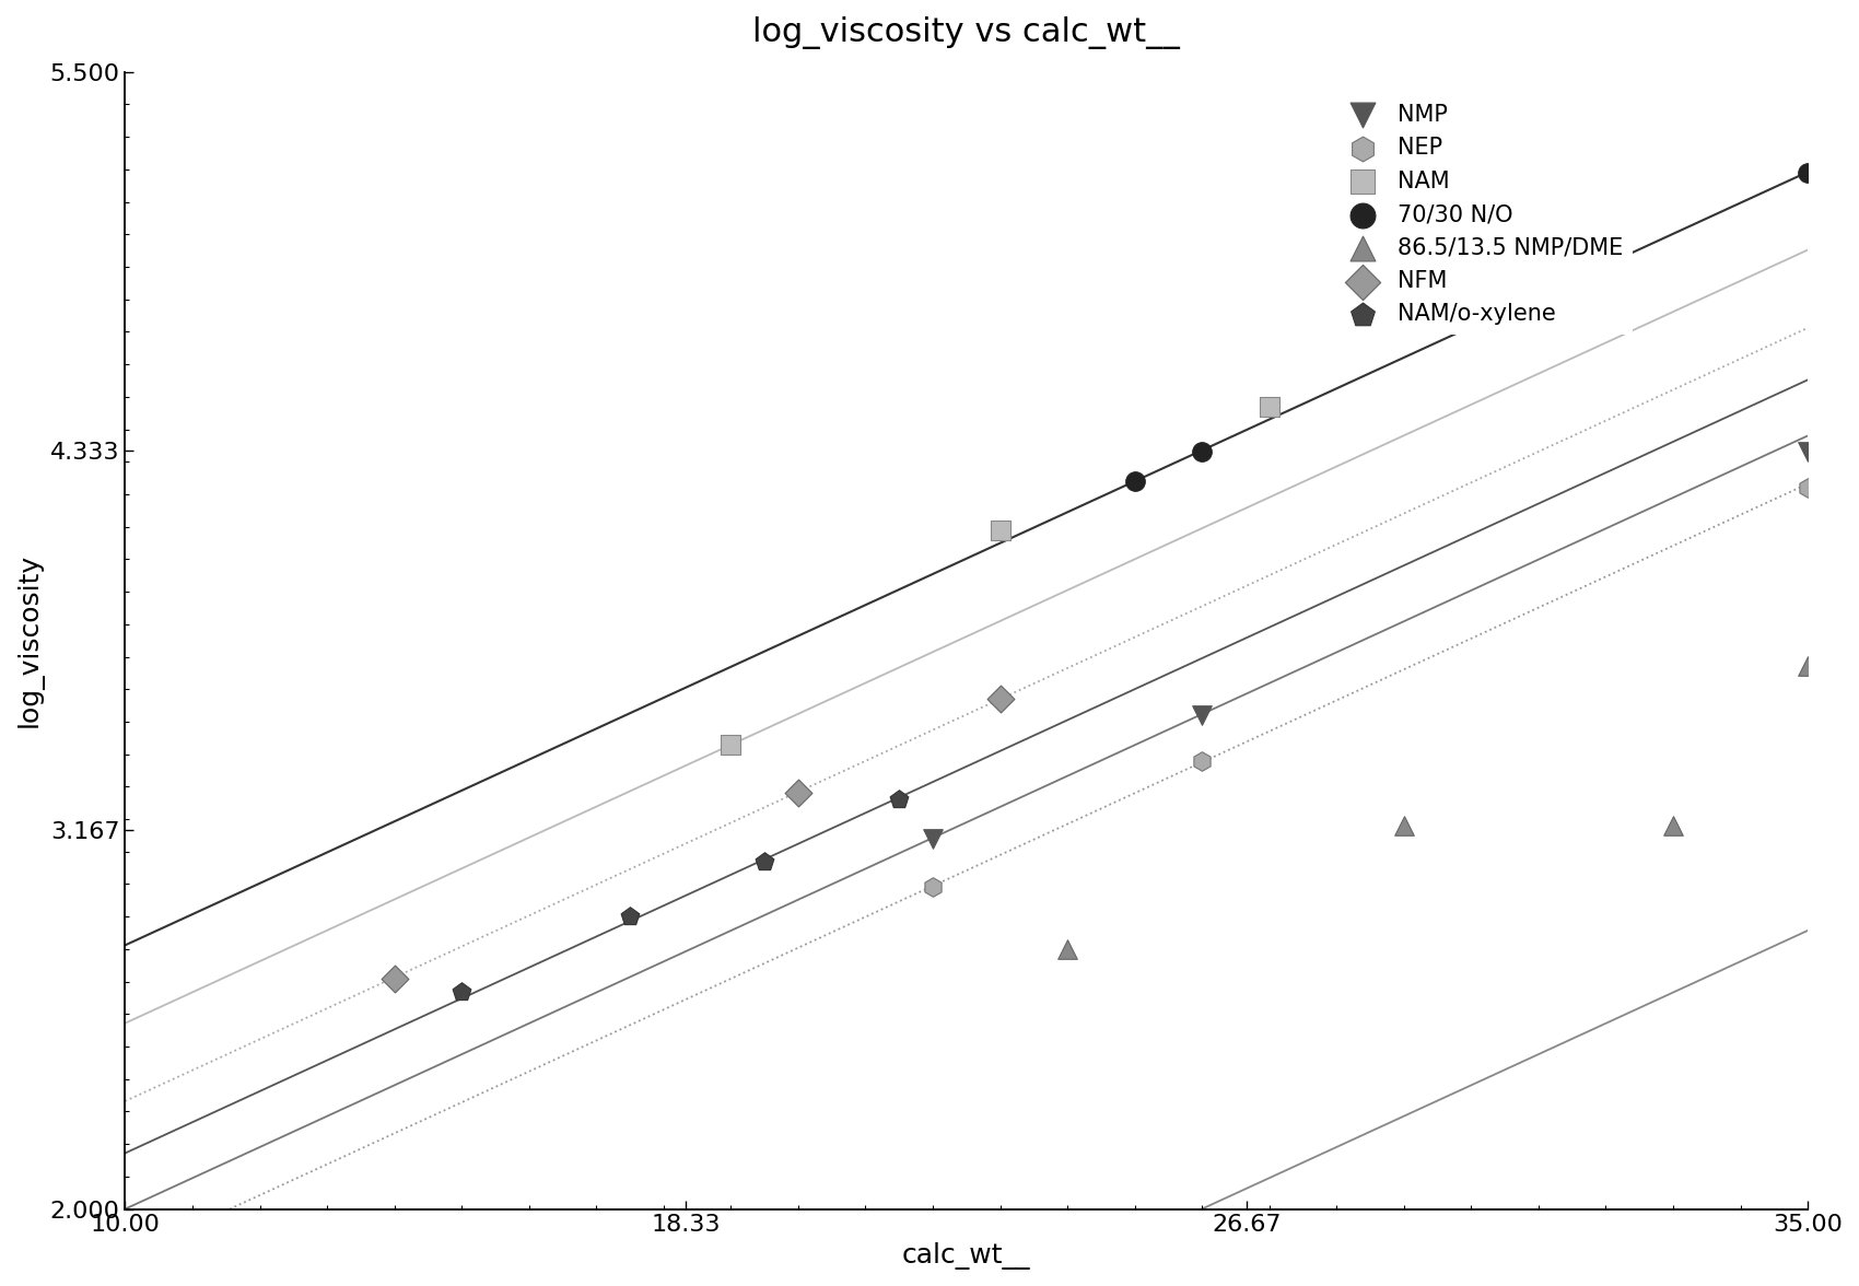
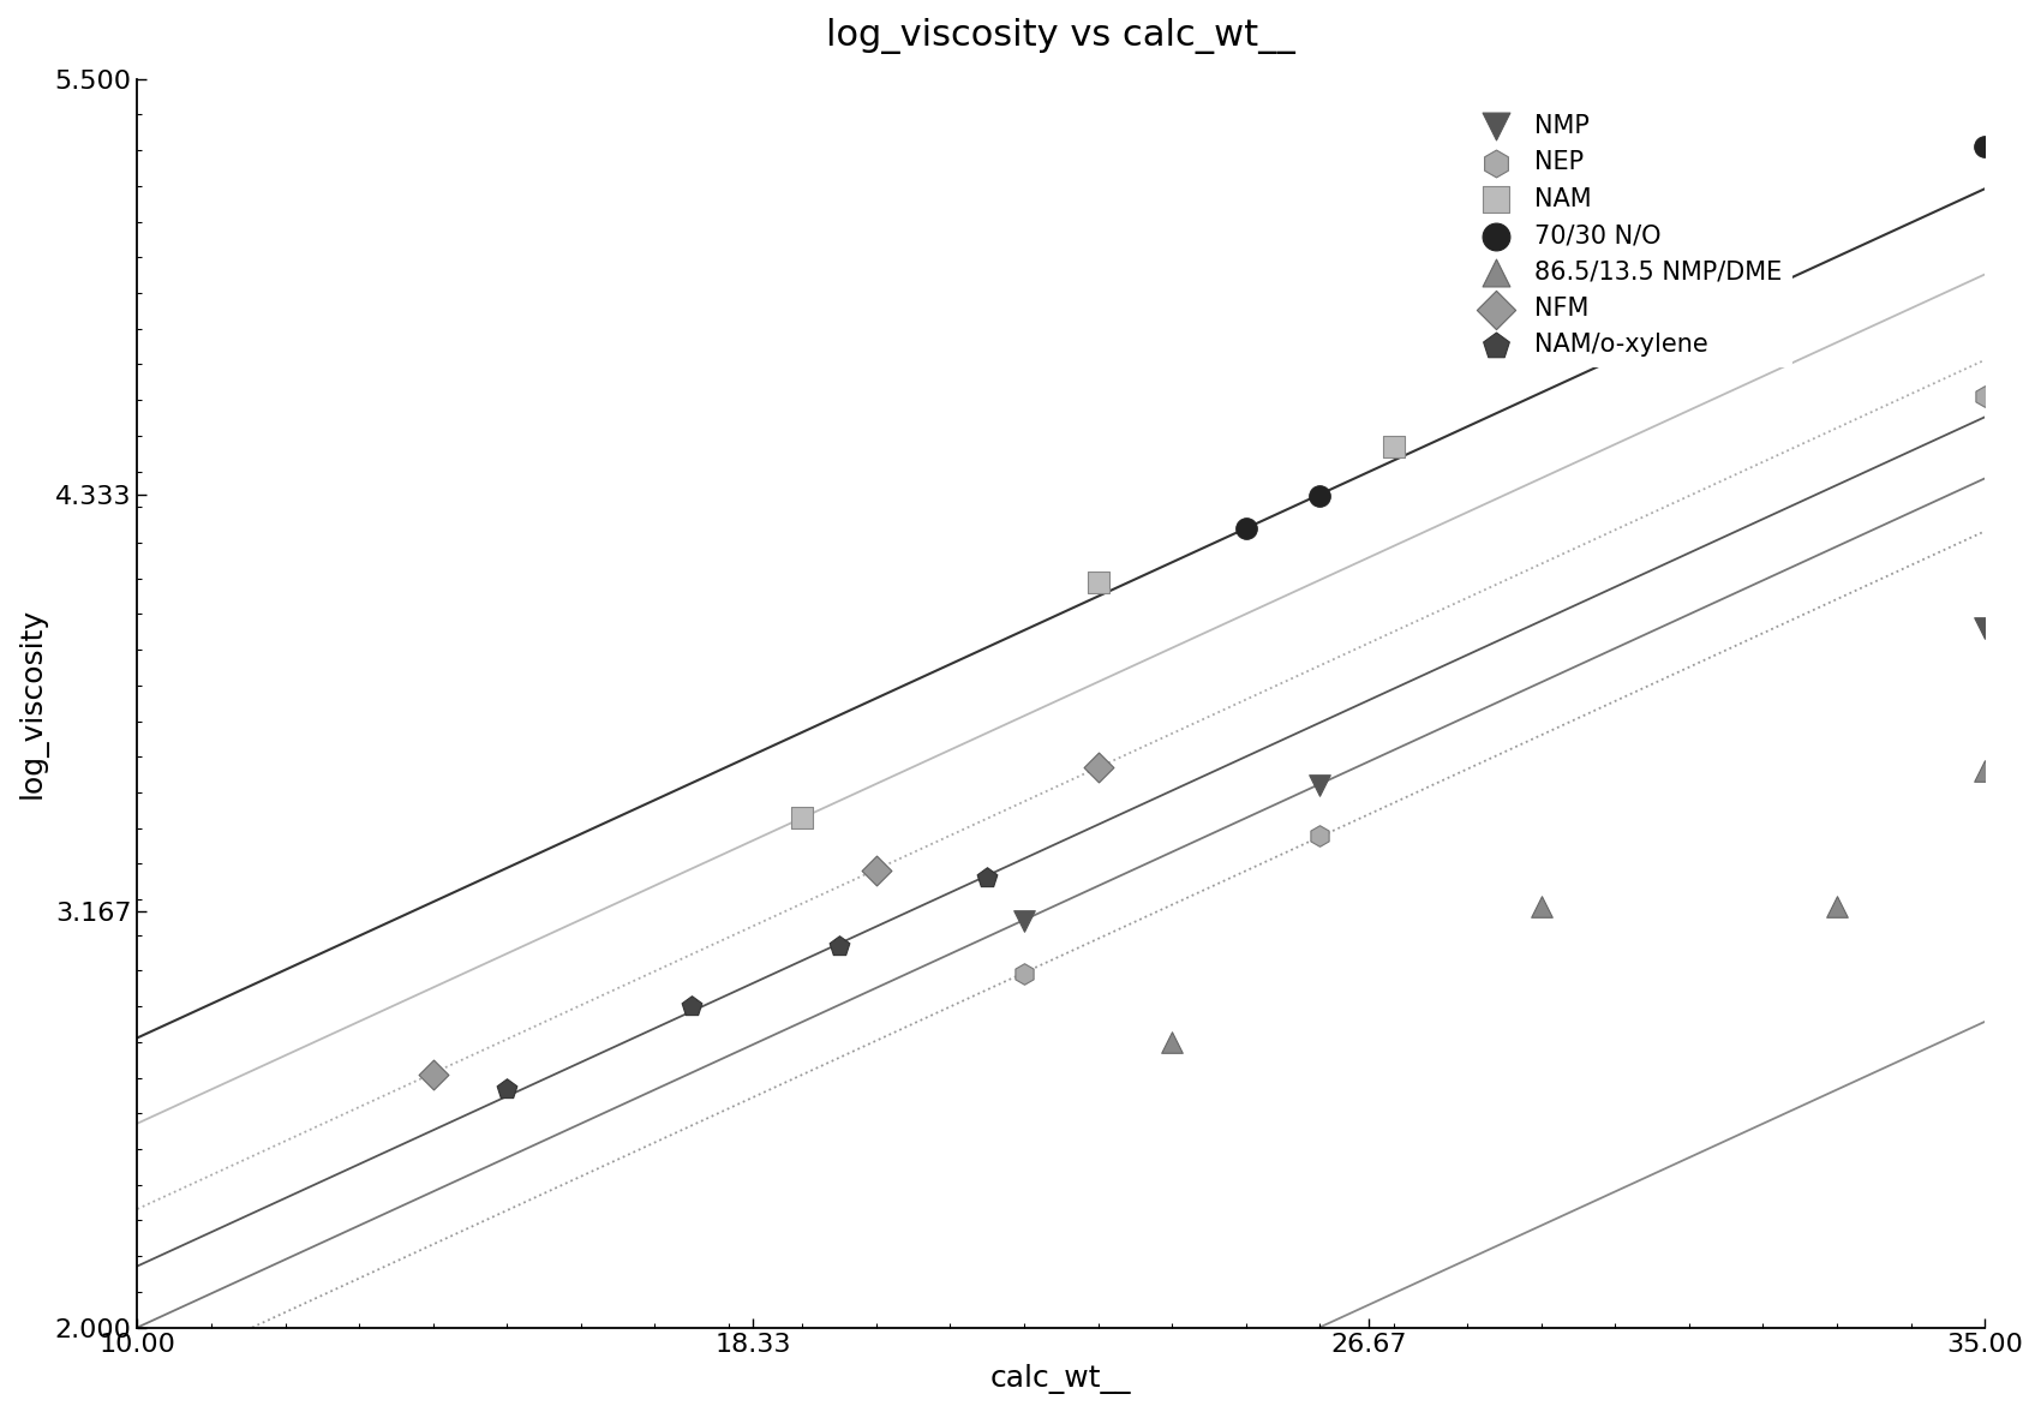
NMP/35.00: 4.33 -> 3.96
NEP/35.00: 4.22 -> 4.61
70/30 N/O/35.00: 5.19 -> 5.31
86.5/13.5 NMP/DME/35.00: 3.67 -> 3.56
